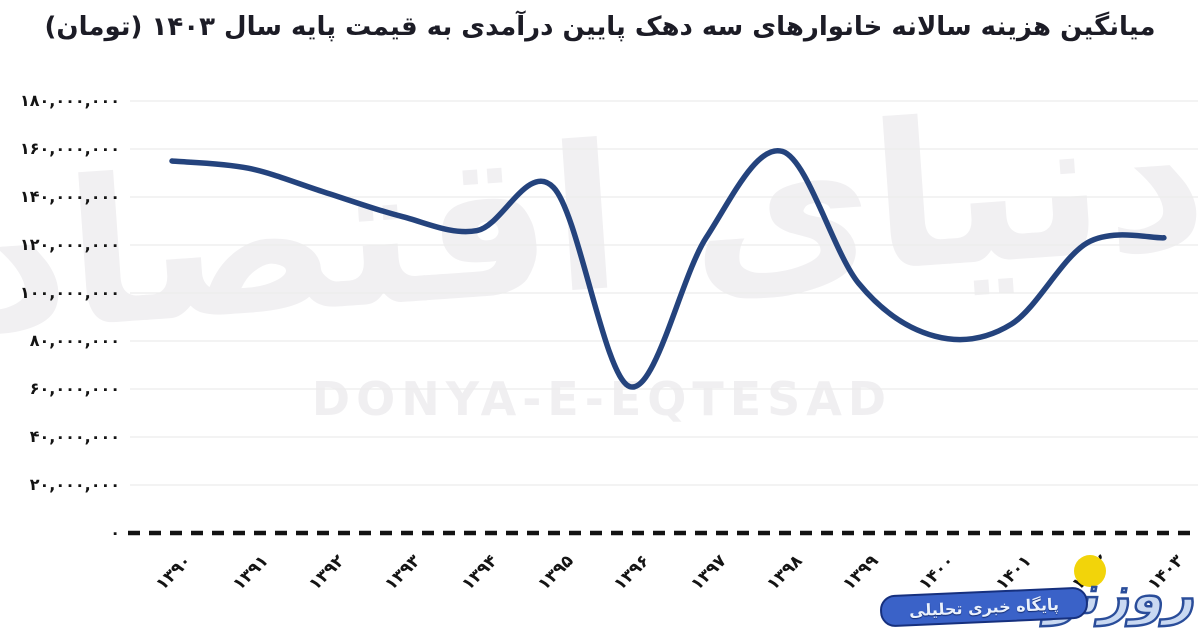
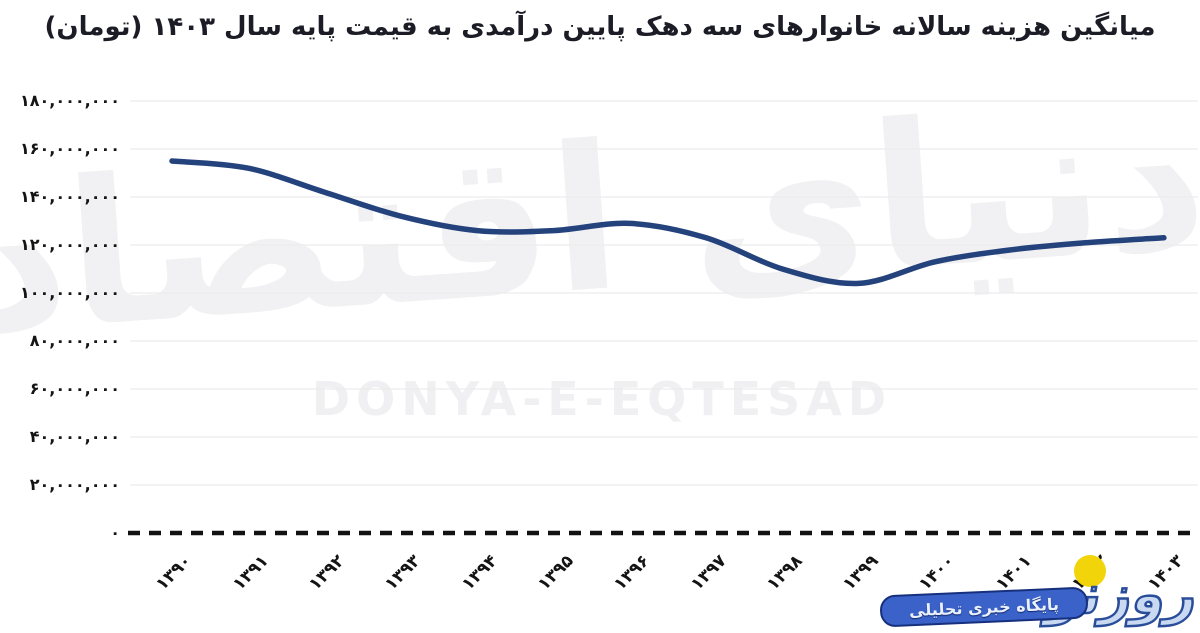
۱۳۹۵: 144000000 -> 126000000
۱۳۹۶: 61000000 -> 129000000
۱۳۹۸: 159000000 -> 110000000
۱۴۰۰: 82000000 -> 113000000
۱۴۰۱: 87000000 -> 118000000
